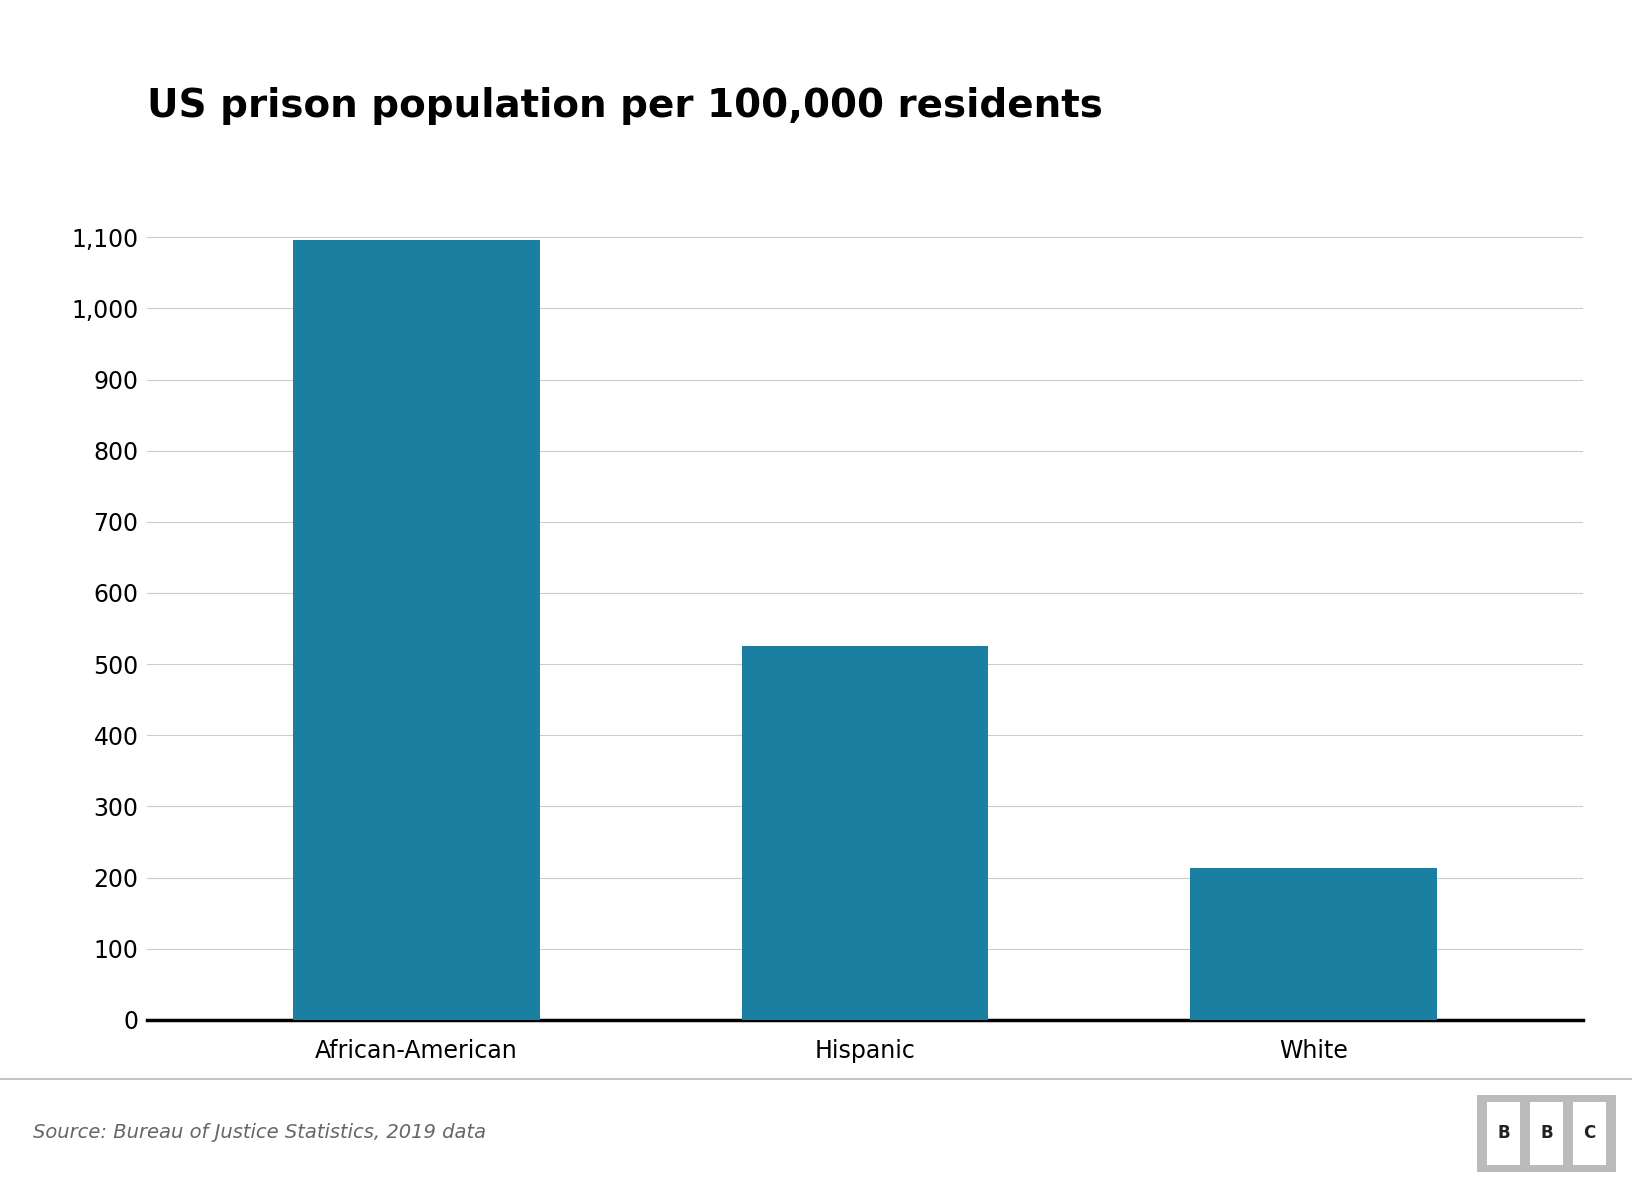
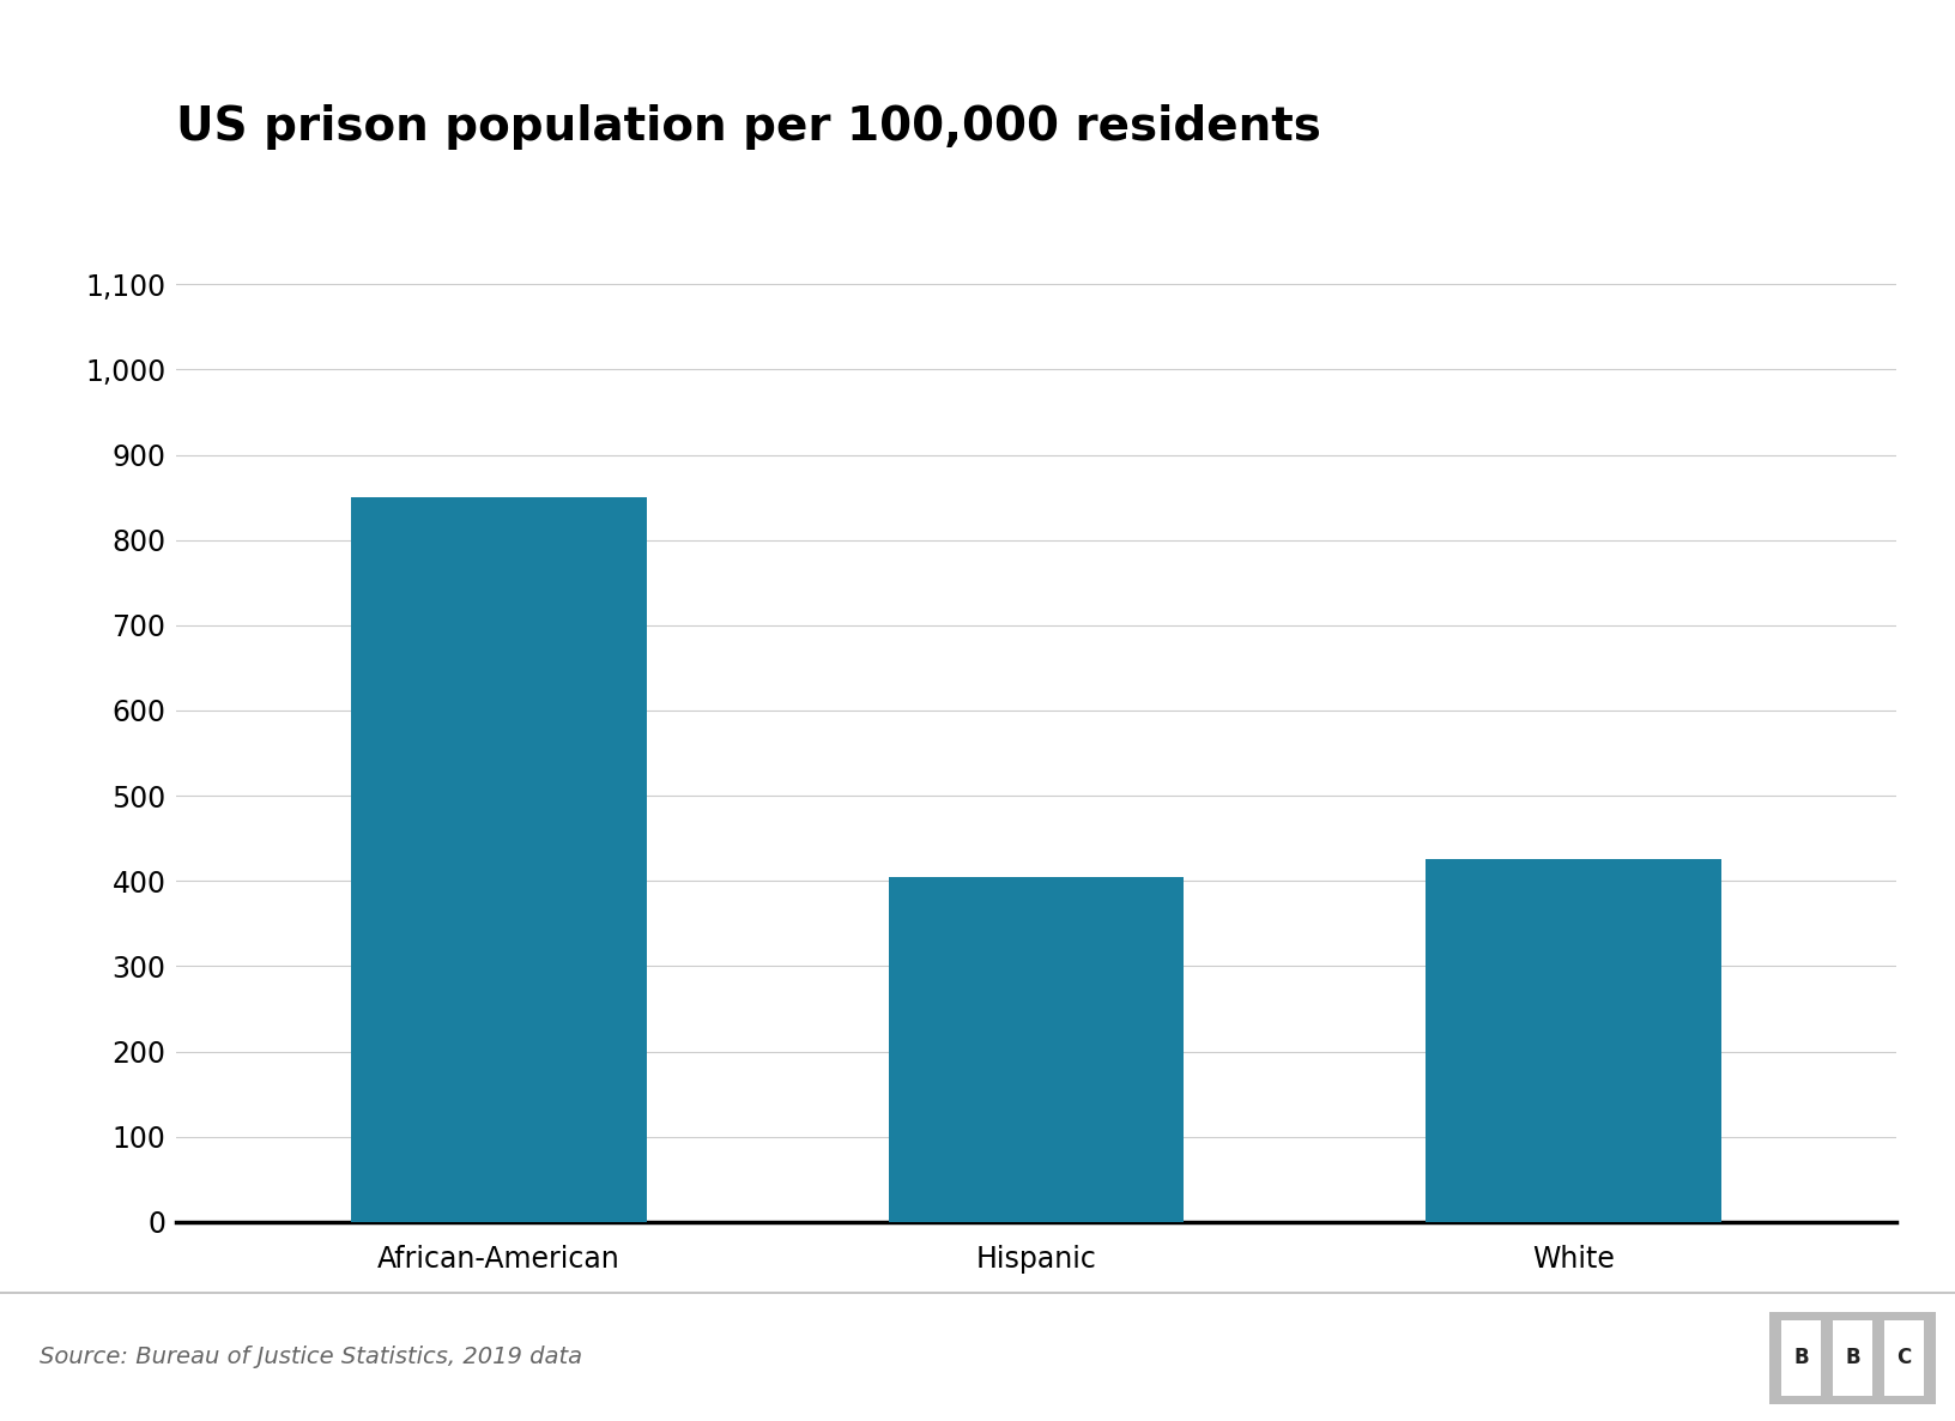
African-American: 1,096 -> 850
Hispanic: 525 -> 404
White: 214 -> 426
